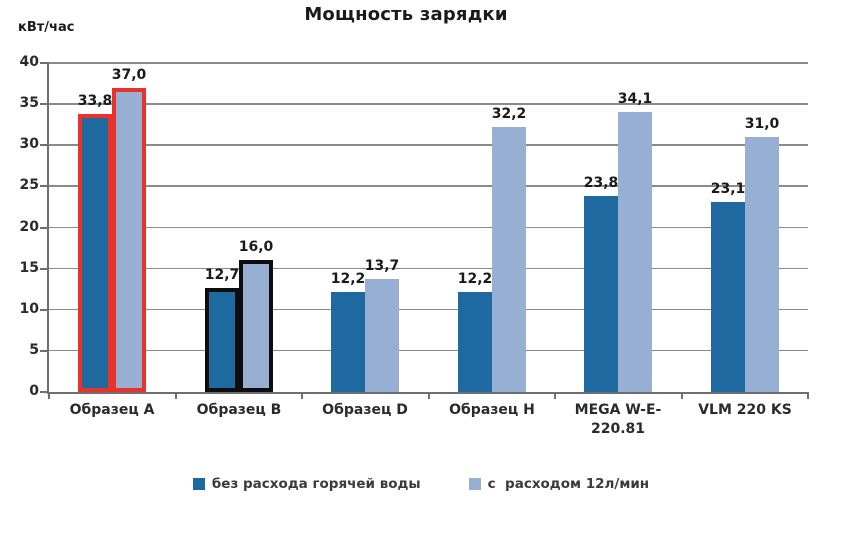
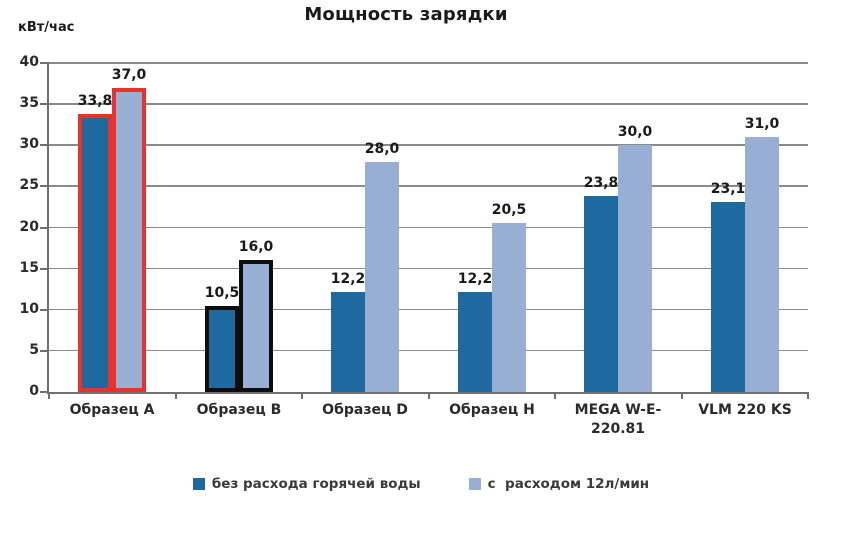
без расхода горячей воды/Образец B: 12,7 -> 10,5
с расходом 12л/мин/Образец D: 13,7 -> 28,0
с расходом 12л/мин/Образец H: 32,2 -> 20,5
с расходом 12л/мин/MEGA W-E- 220.81: 34,1 -> 30,0
